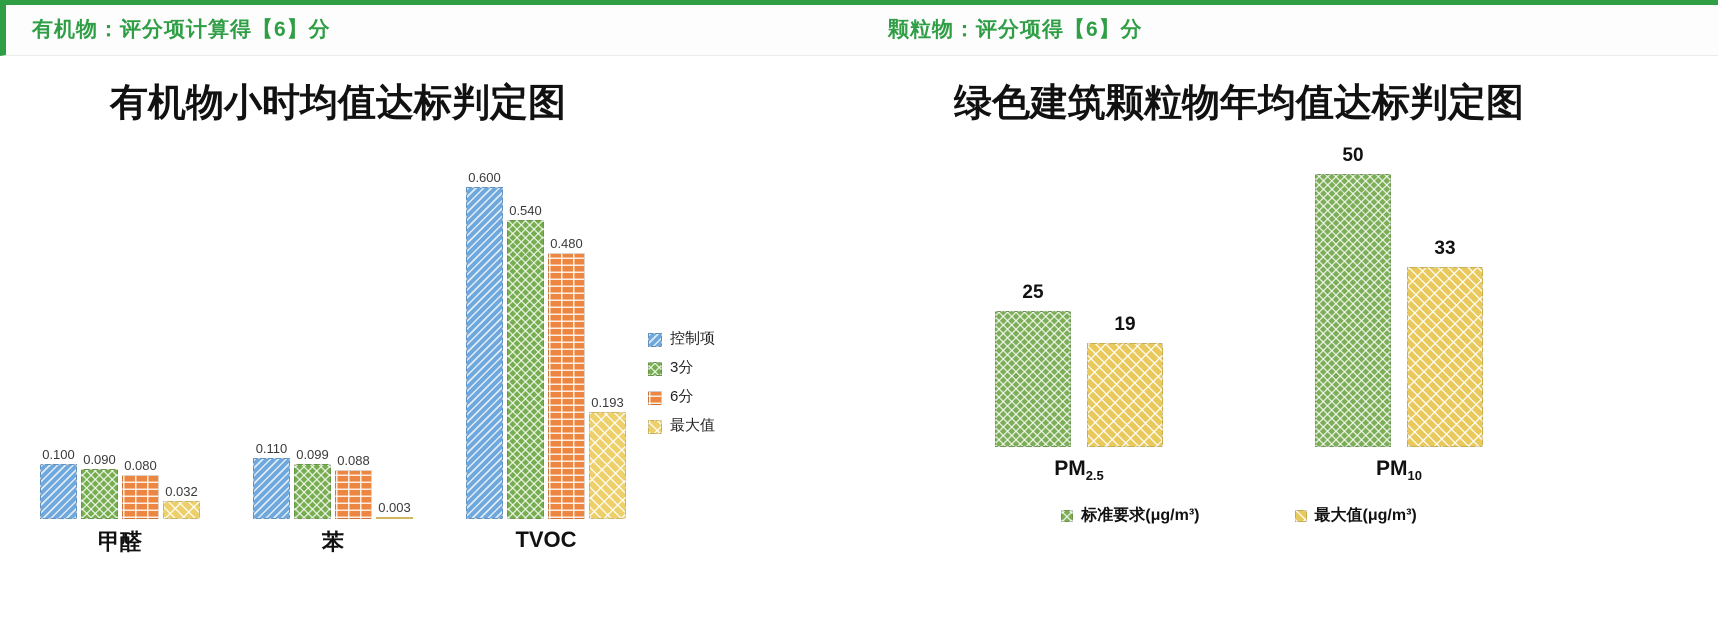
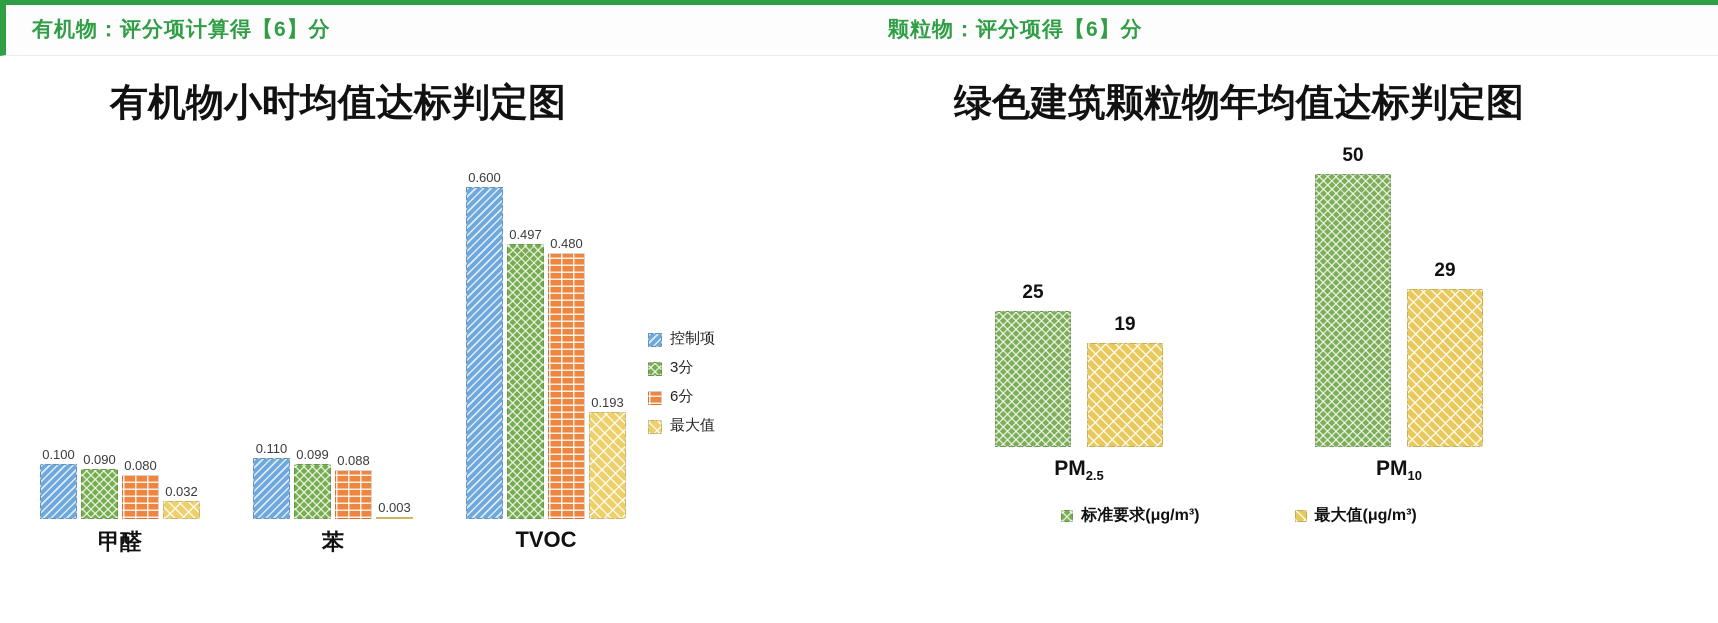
有机物小时均值达标判定图/3分/TVOC: 0.540 -> 0.497
绿色建筑颗粒物年均值达标判定图/最大值(μg/m³)/PM10: 33 -> 29
